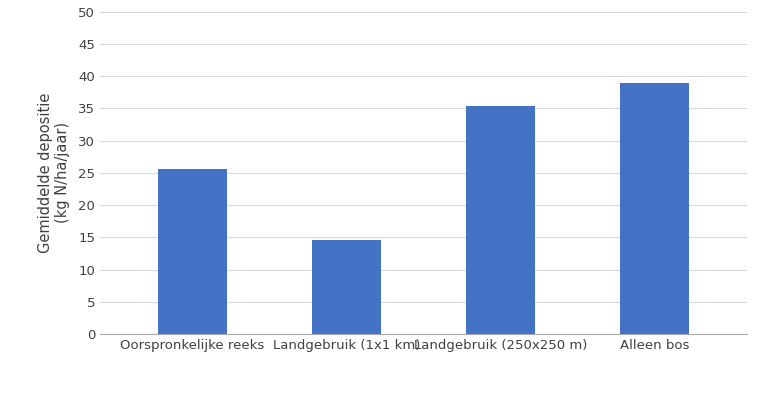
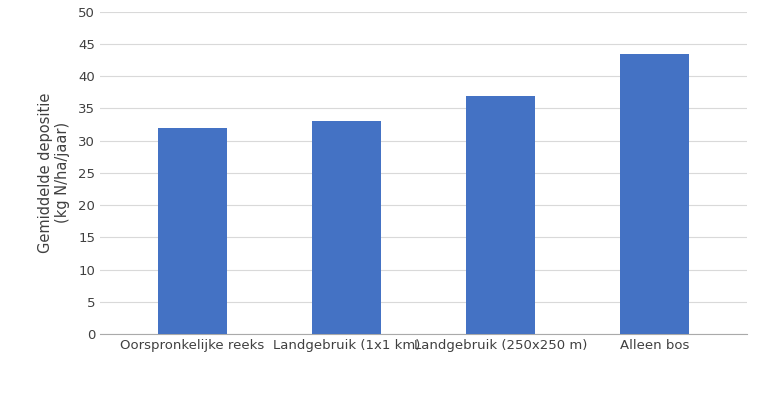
Oorspronkelijke reeks: 25.6 -> 31.9
Landgebruik (1x1 km): 14.6 -> 33.0
Landgebruik (250x250 m): 35.4 -> 37.0
Alleen bos: 39.0 -> 43.5
